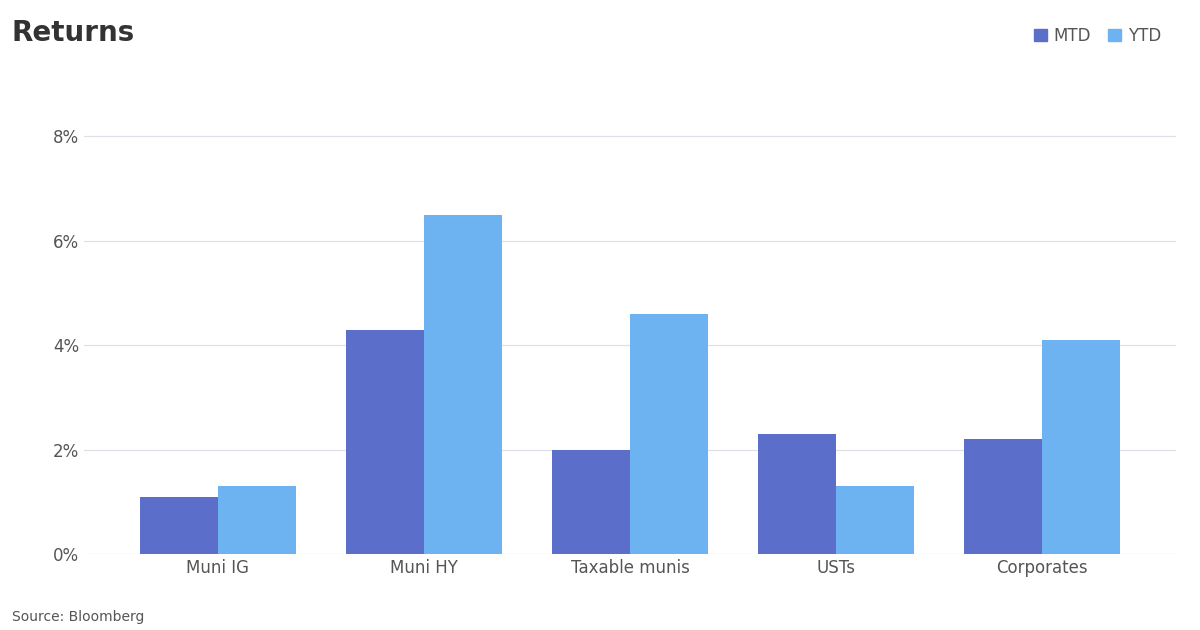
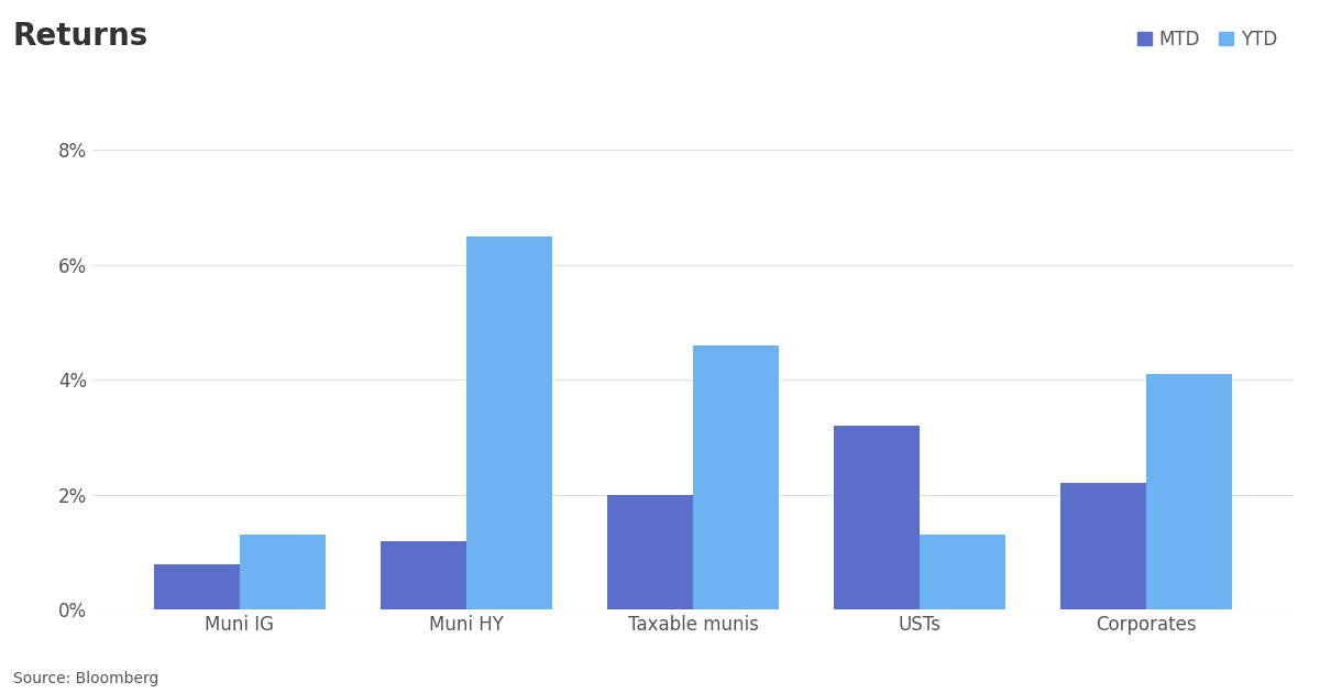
MTD/Muni IG: 1.1% -> 0.8%
MTD/Muni HY: 4.3% -> 1.2%
MTD/USTs: 2.3% -> 3.2%
